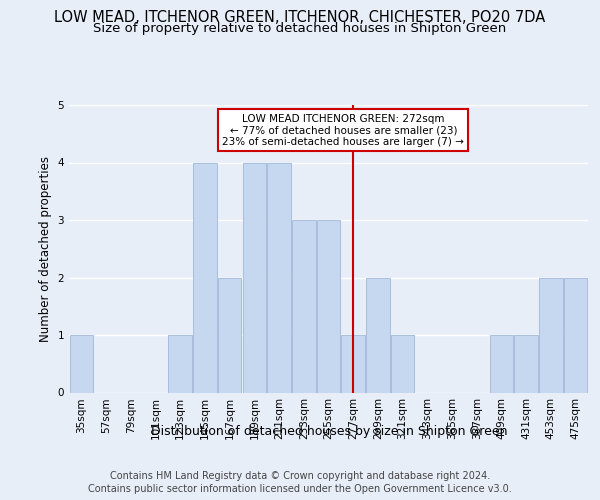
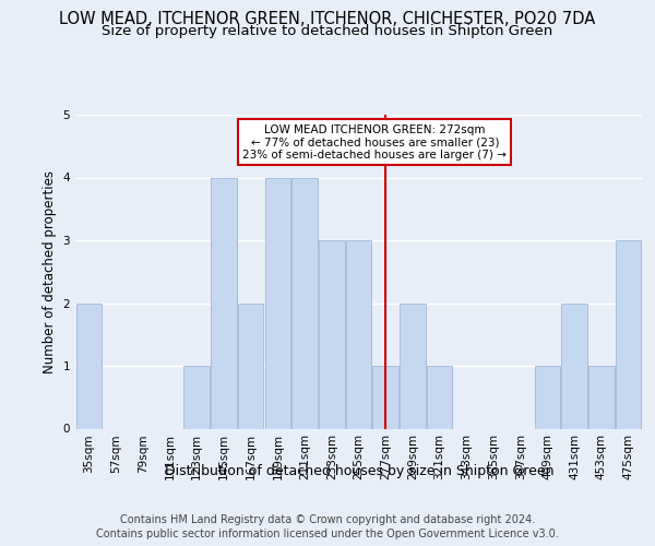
35sqm: 1 -> 2
431sqm: 1 -> 2
453sqm: 2 -> 1
475sqm: 2 -> 3
